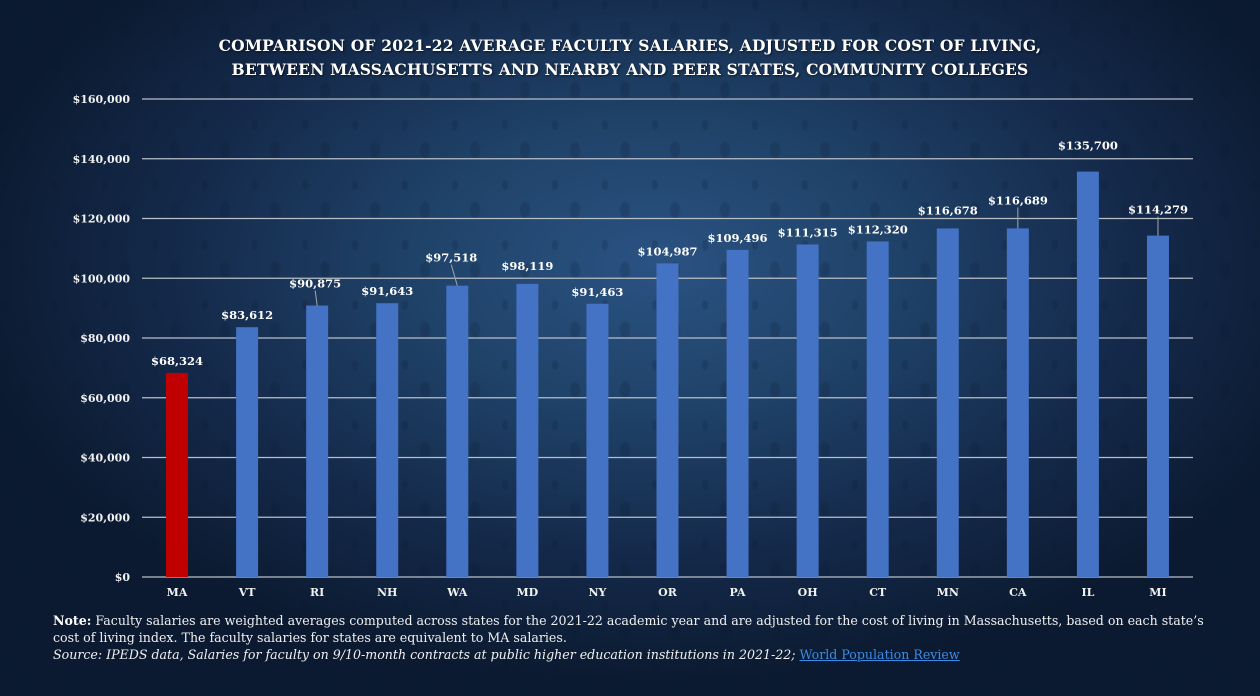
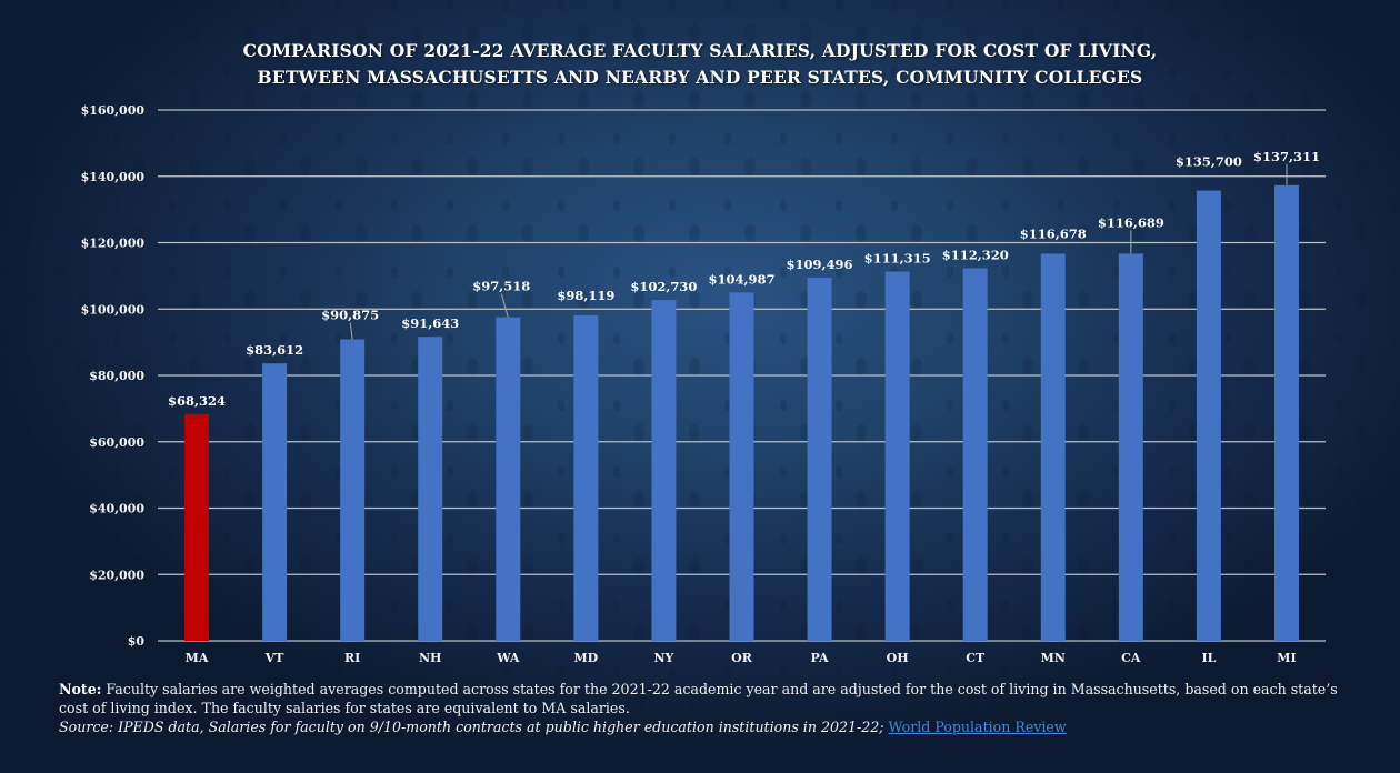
NY: $91,463 -> $102,730
MI: $114,279 -> $137,311
